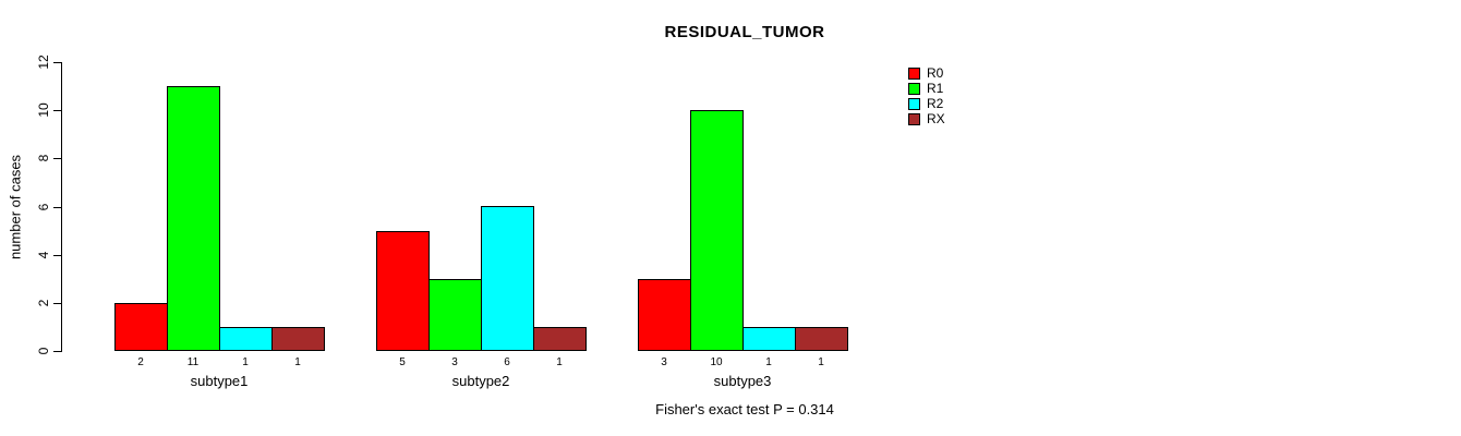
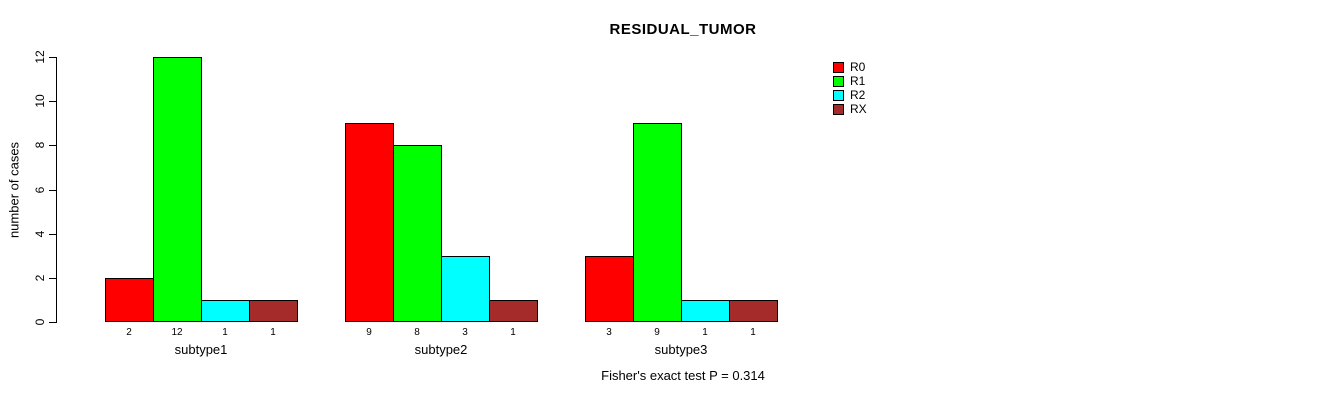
R1/subtype1: 11 -> 12
R0/subtype2: 5 -> 9
R1/subtype2: 3 -> 8
R2/subtype2: 6 -> 3
R1/subtype3: 10 -> 9
